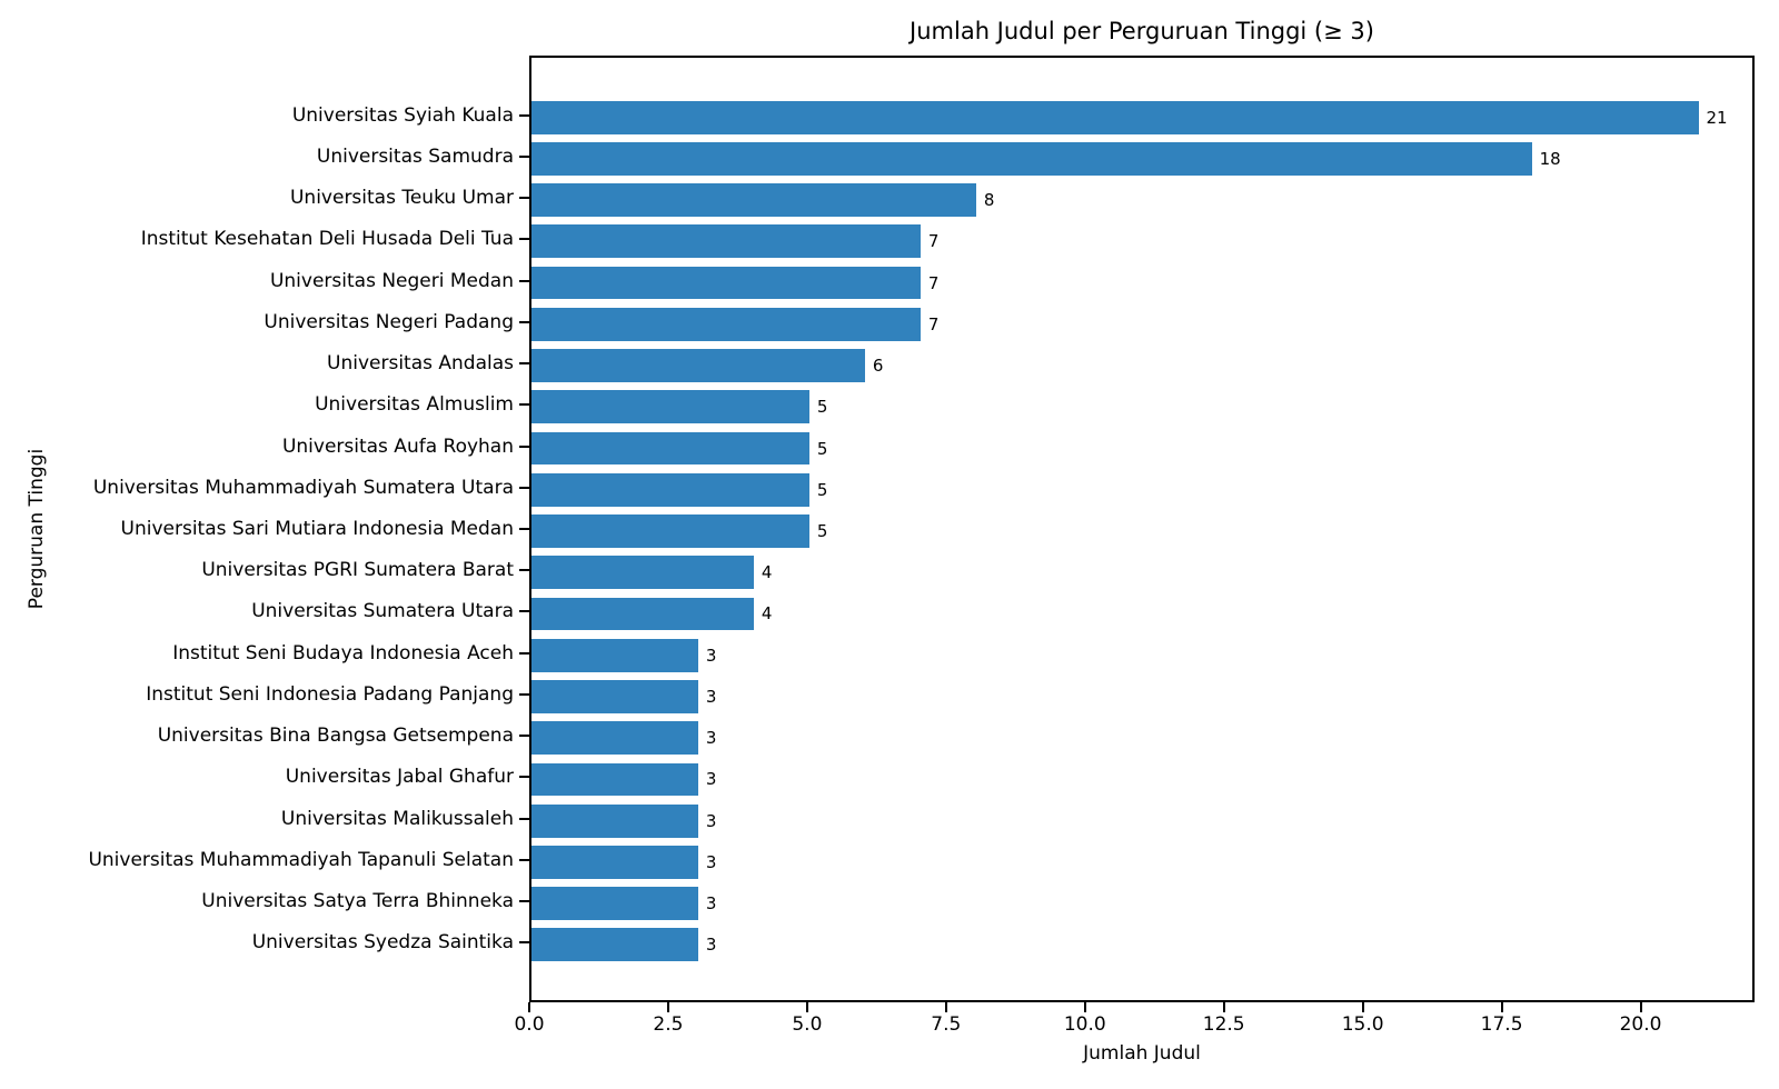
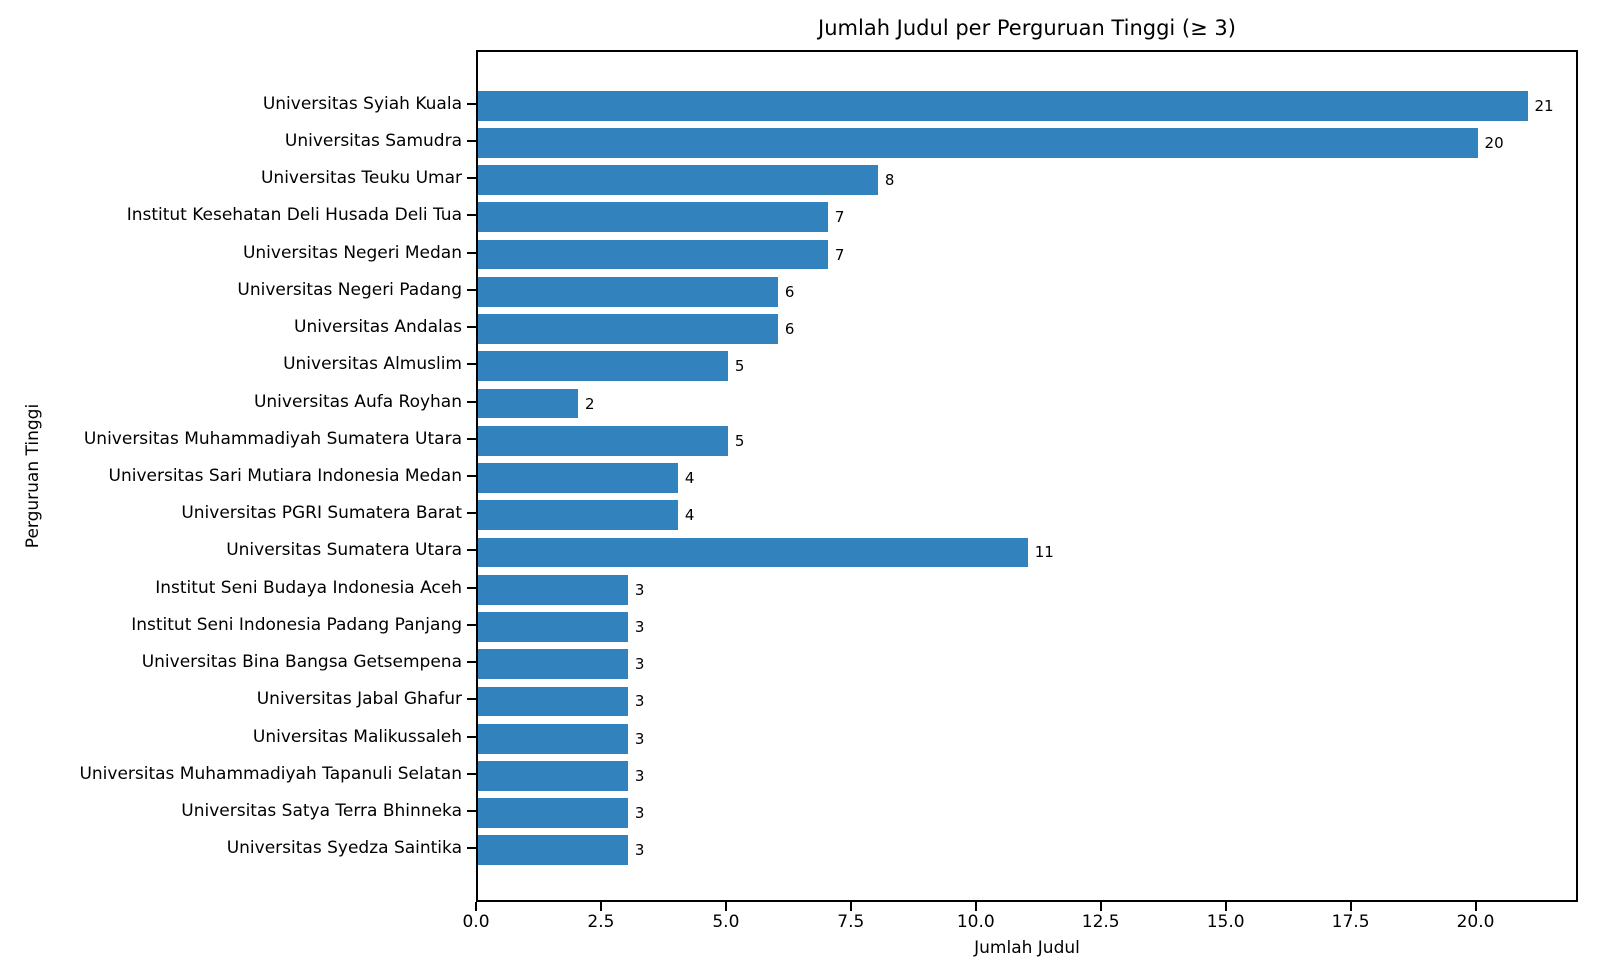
Universitas Samudra: 18 -> 20
Universitas Negeri Padang: 7 -> 6
Universitas Aufa Royhan: 5 -> 2
Universitas Sari Mutiara Indonesia Medan: 5 -> 4
Universitas Sumatera Utara: 4 -> 11
